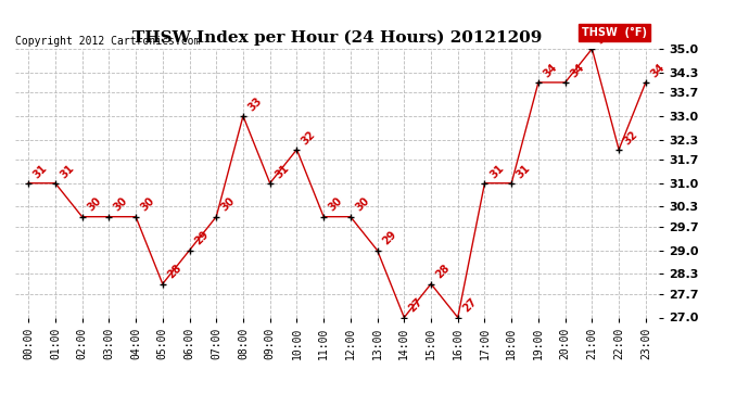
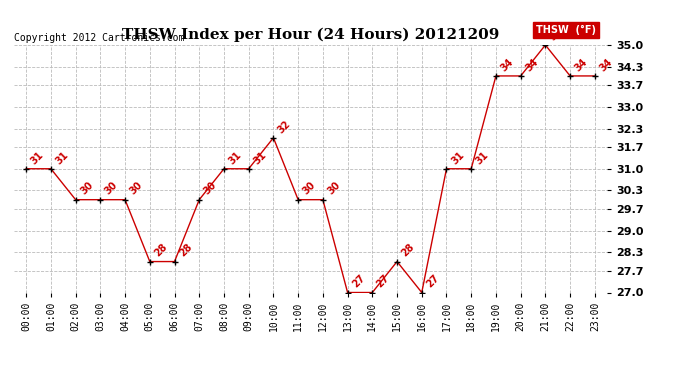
06:00: 29 -> 28
08:00: 33 -> 31
13:00: 29 -> 27
22:00: 32 -> 34
